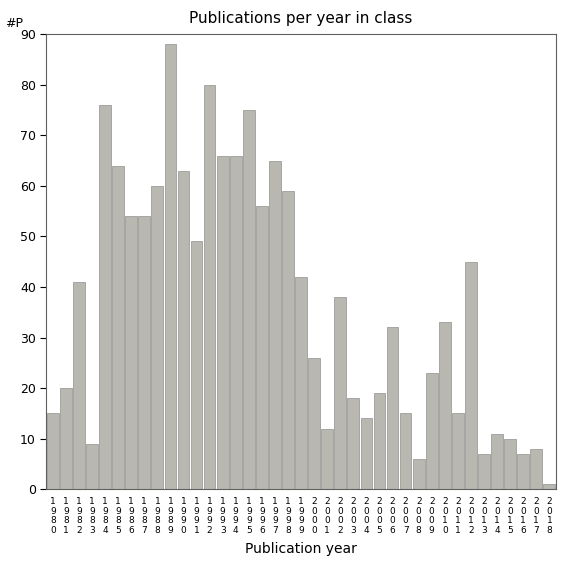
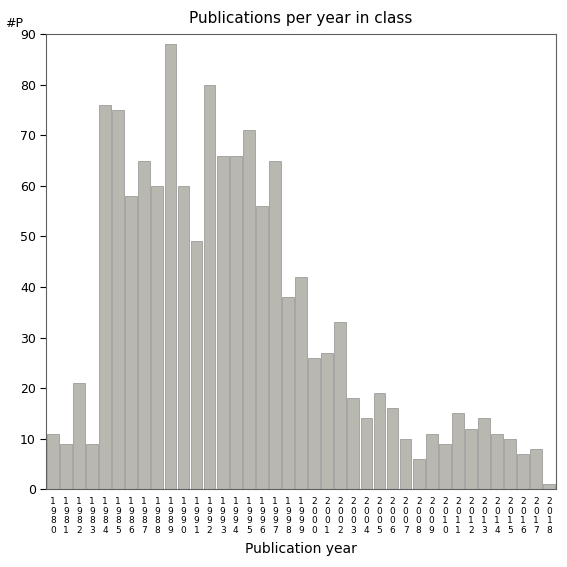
1 9 8 0: 15 -> 11
1 9 8 1: 20 -> 9
1 9 8 2: 41 -> 21
1 9 8 5: 64 -> 75
1 9 8 6: 54 -> 58
1 9 8 7: 54 -> 65
1 9 9 0: 63 -> 60
1 9 9 5: 75 -> 71
1 9 9 8: 59 -> 38
2 0 0 1: 12 -> 27
2 0 0 2: 38 -> 33
2 0 0 6: 32 -> 16
2 0 0 7: 15 -> 10
2 0 0 9: 23 -> 11
2 0 1 0: 33 -> 9
2 0 1 2: 45 -> 12
2 0 1 3: 7 -> 14
